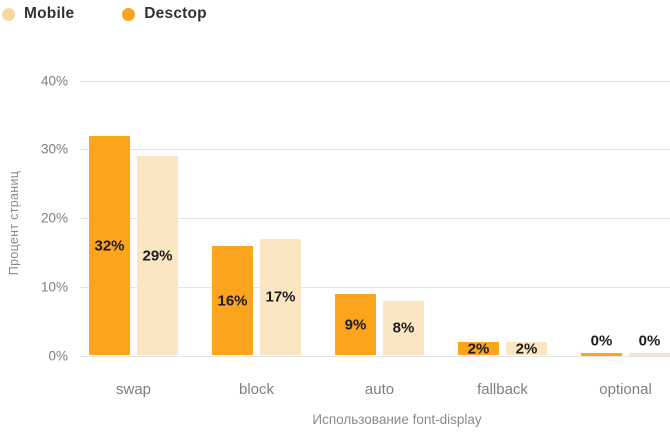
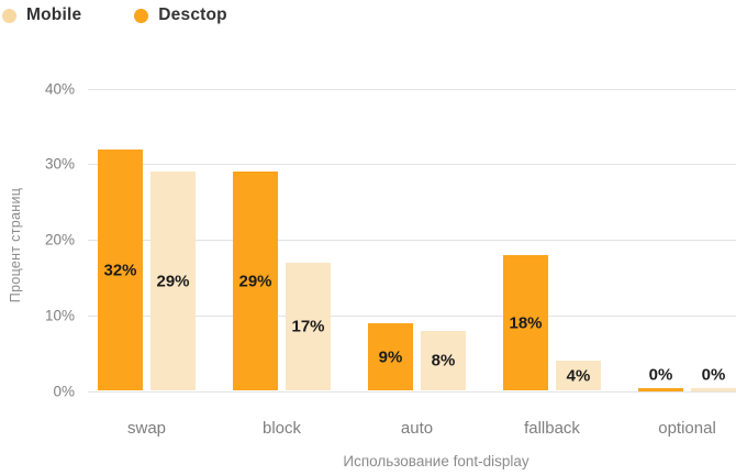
Desctop/block: 16% -> 29%
Desctop/fallback: 2% -> 18%
Mobile/fallback: 2% -> 4%
